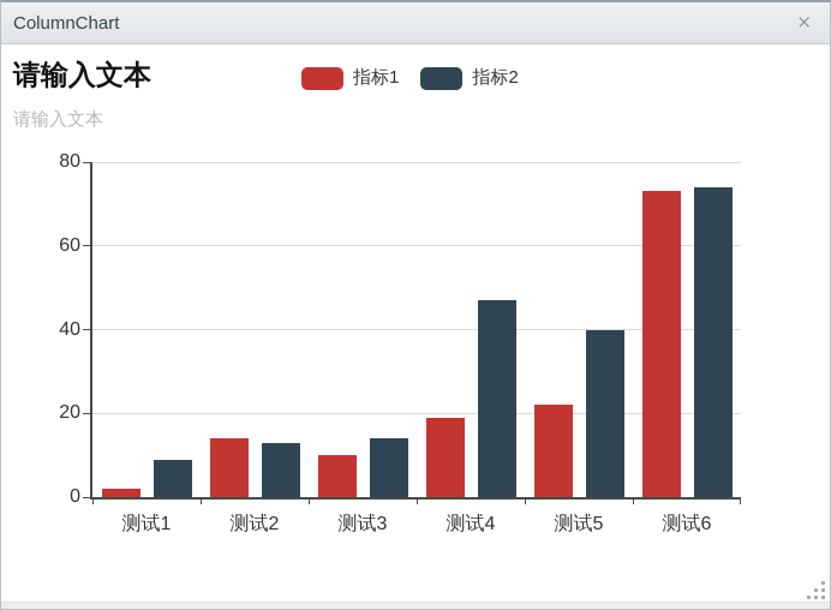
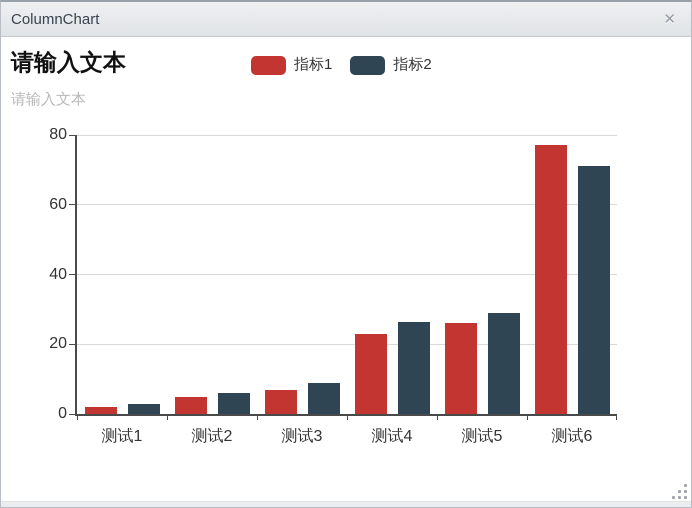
指标2/测试1: 9 -> 3
指标1/测试2: 14 -> 5
指标2/测试2: 13 -> 6
指标1/测试3: 10 -> 7
指标2/测试3: 14 -> 9
指标1/测试4: 19 -> 23
指标2/测试4: 47 -> 26
指标1/测试5: 22 -> 26
指标2/测试5: 40 -> 29
指标1/测试6: 73 -> 77
指标2/测试6: 74 -> 71
